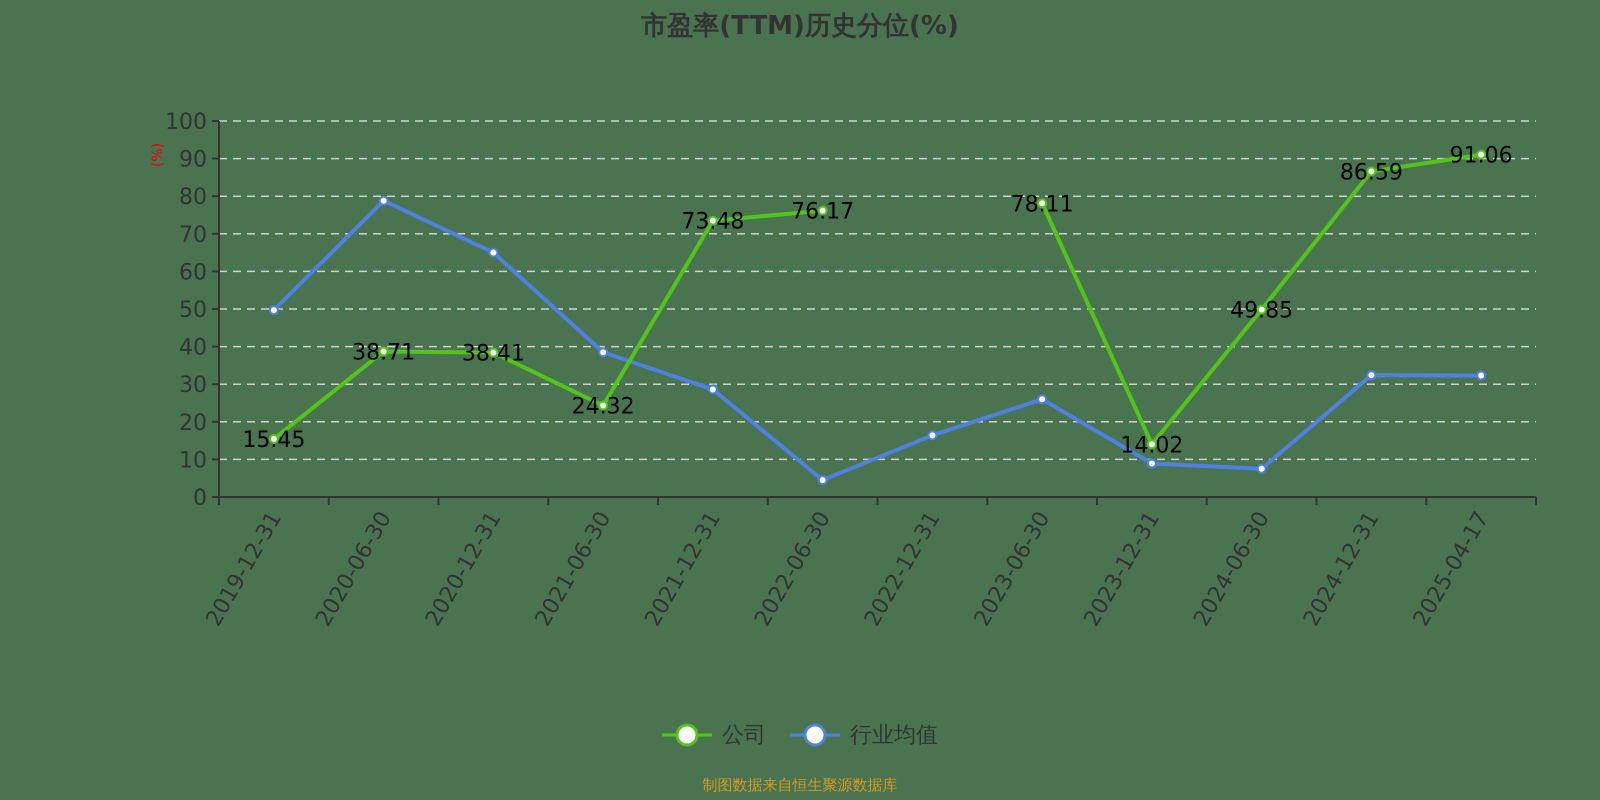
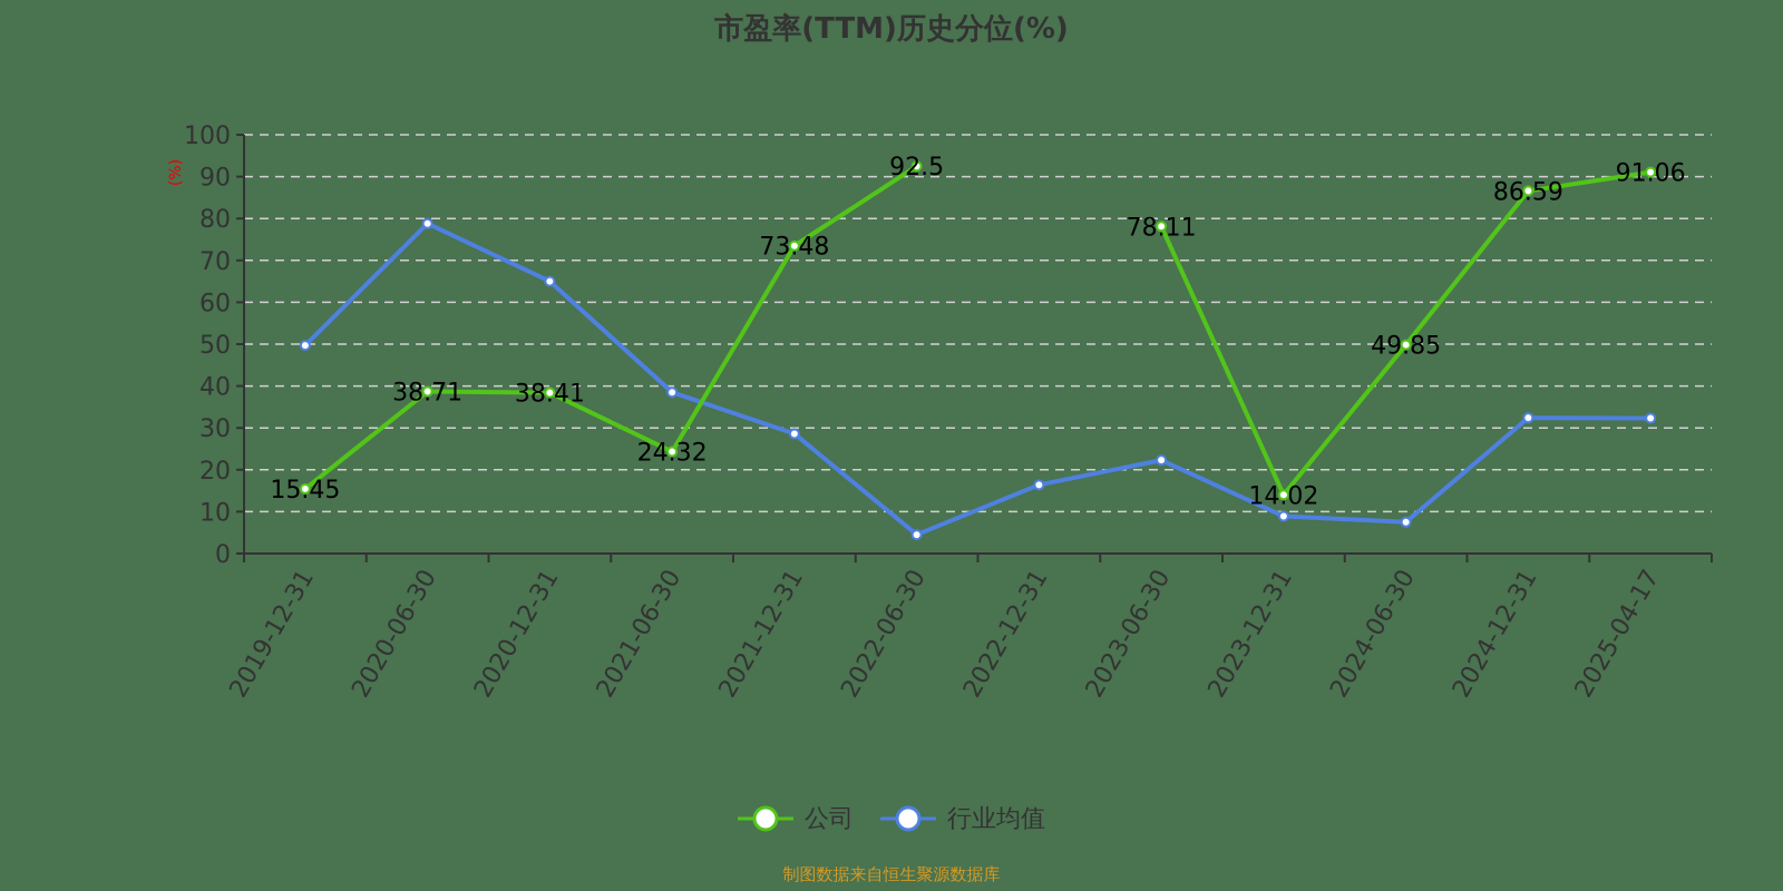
公司/2022-06-30: 76.17 -> 92.5
行业均值/2023-06-30: 26 -> 22
